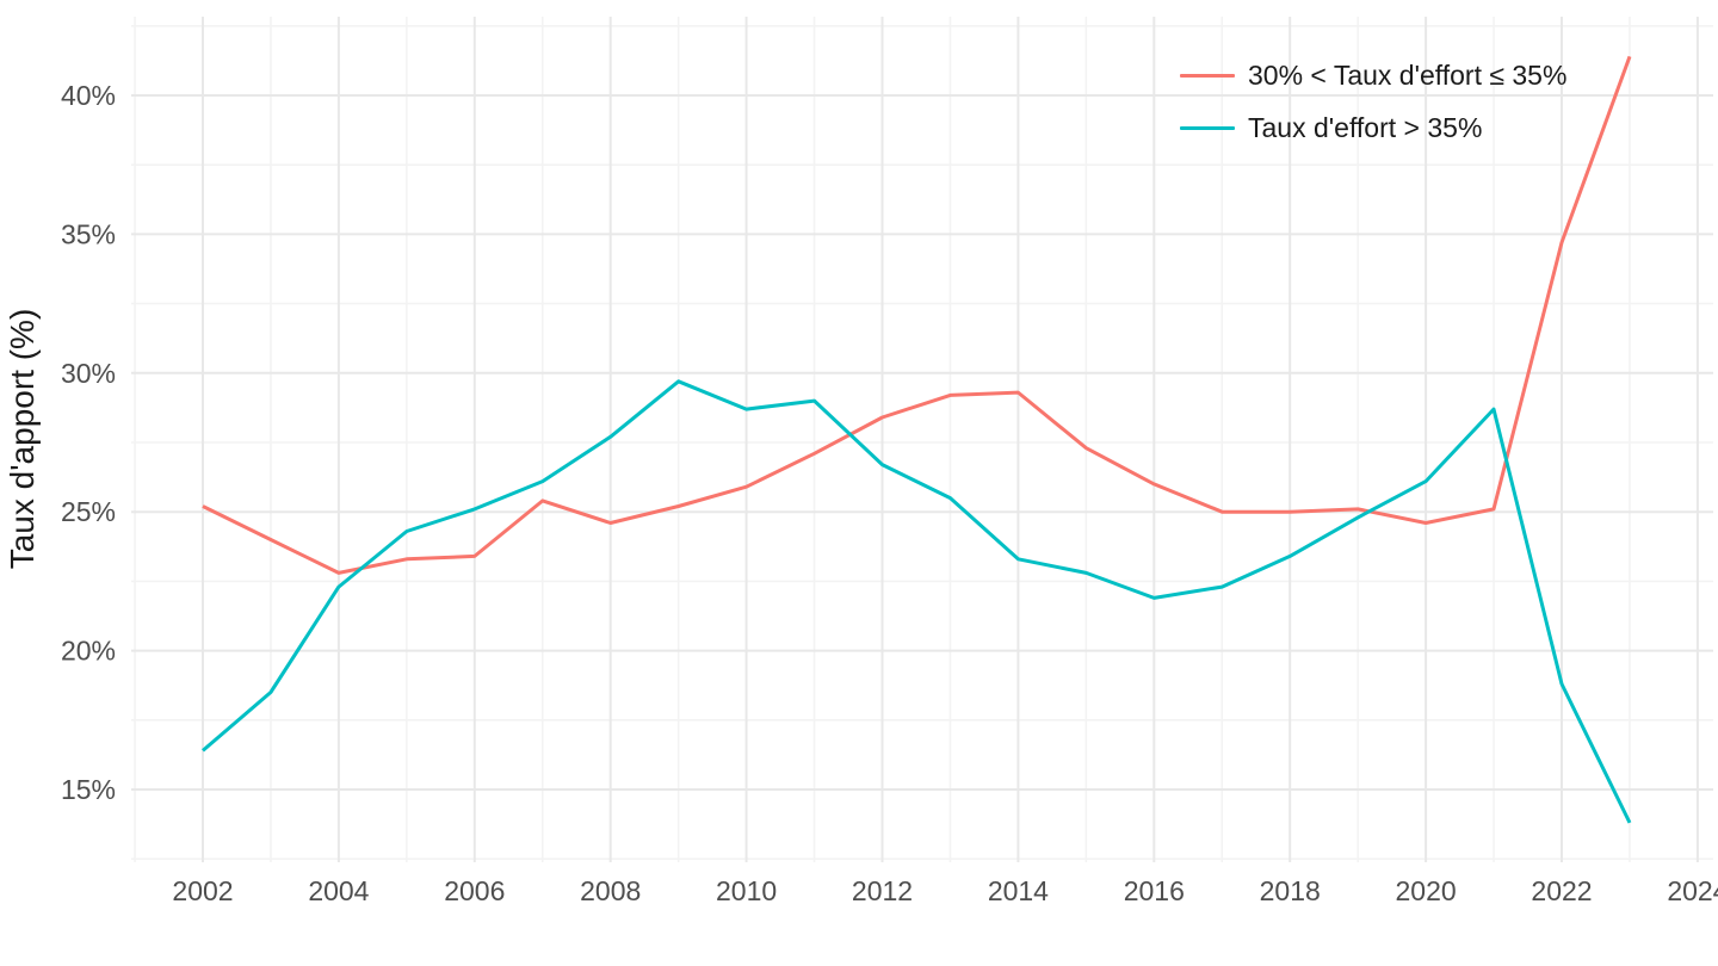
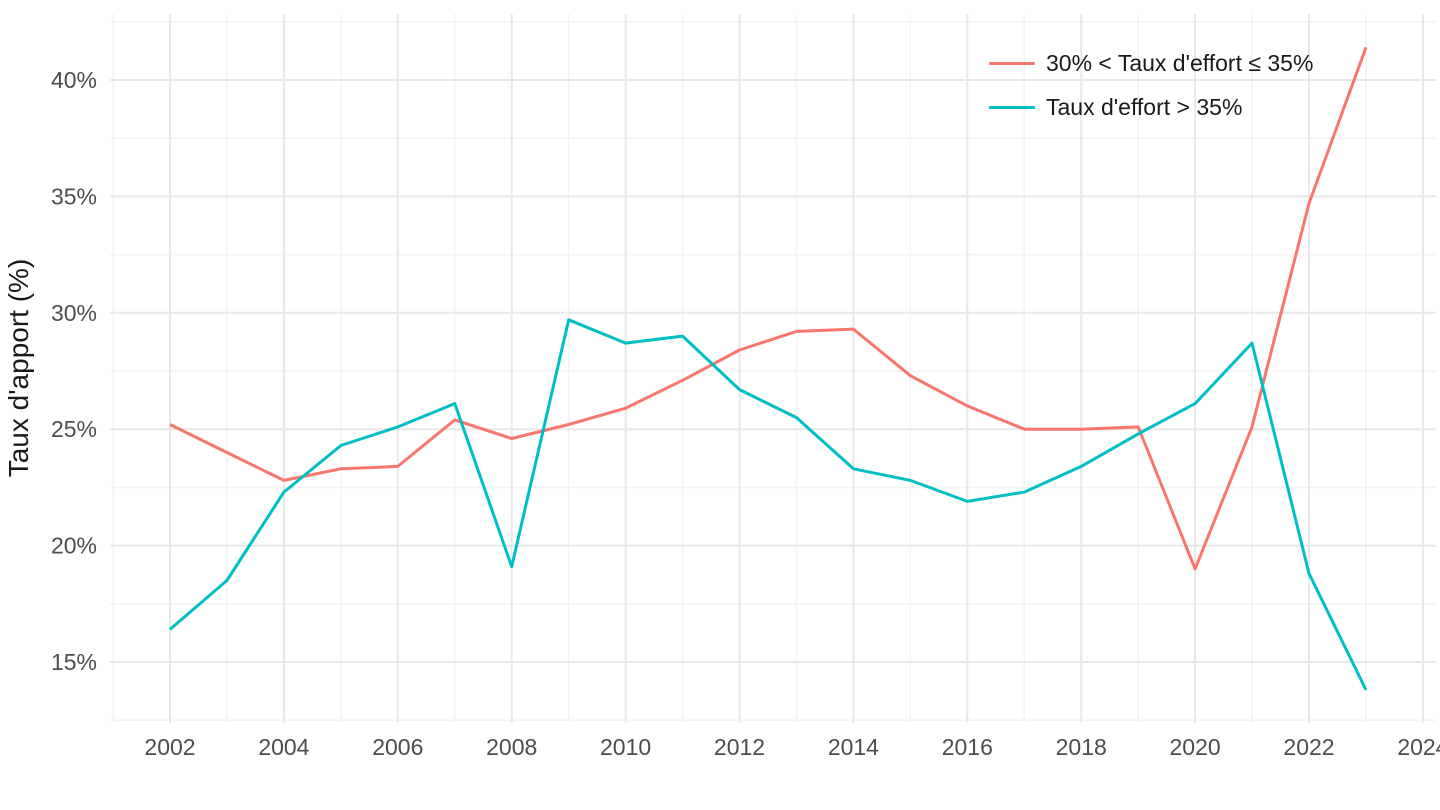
Taux d'effort > 35%/2008: 27.7% -> 19.1%
30% < Taux d'effort ≤ 35%/2020: 24.6% -> 19.0%
